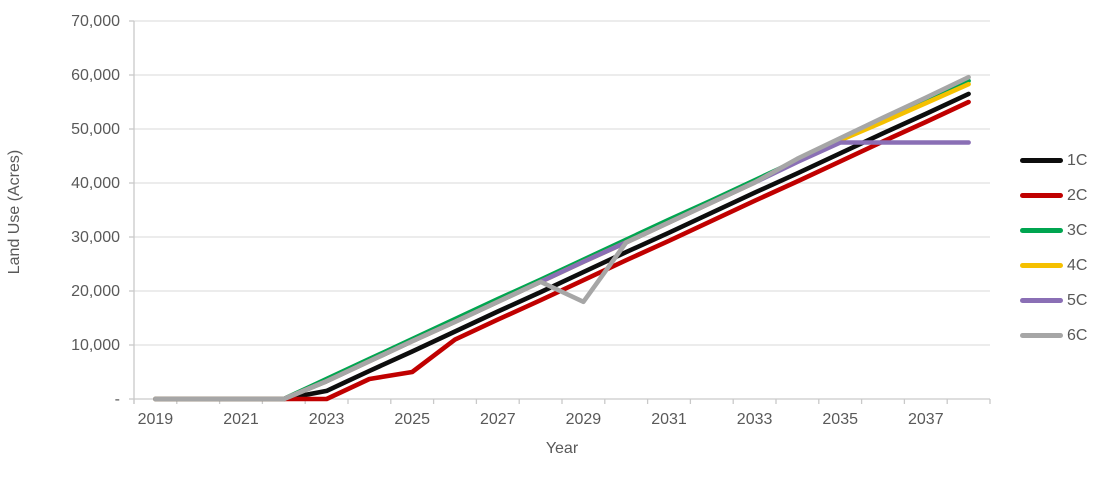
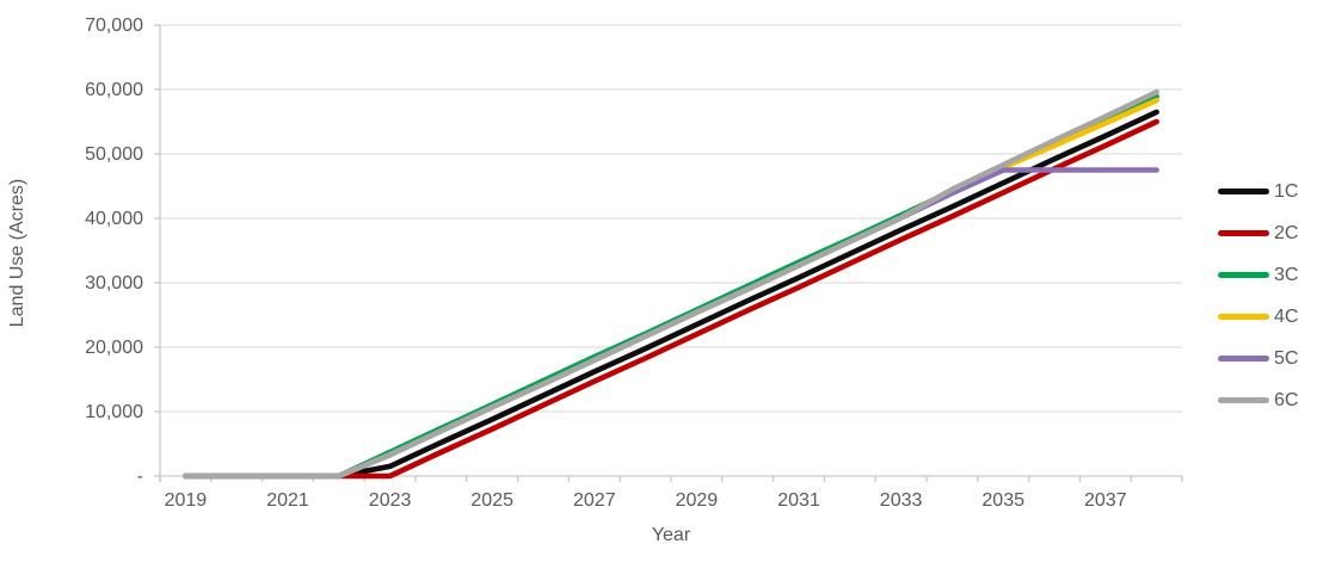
2C/2025: 5000 -> 7000
6C/2029: 18000 -> 25000
